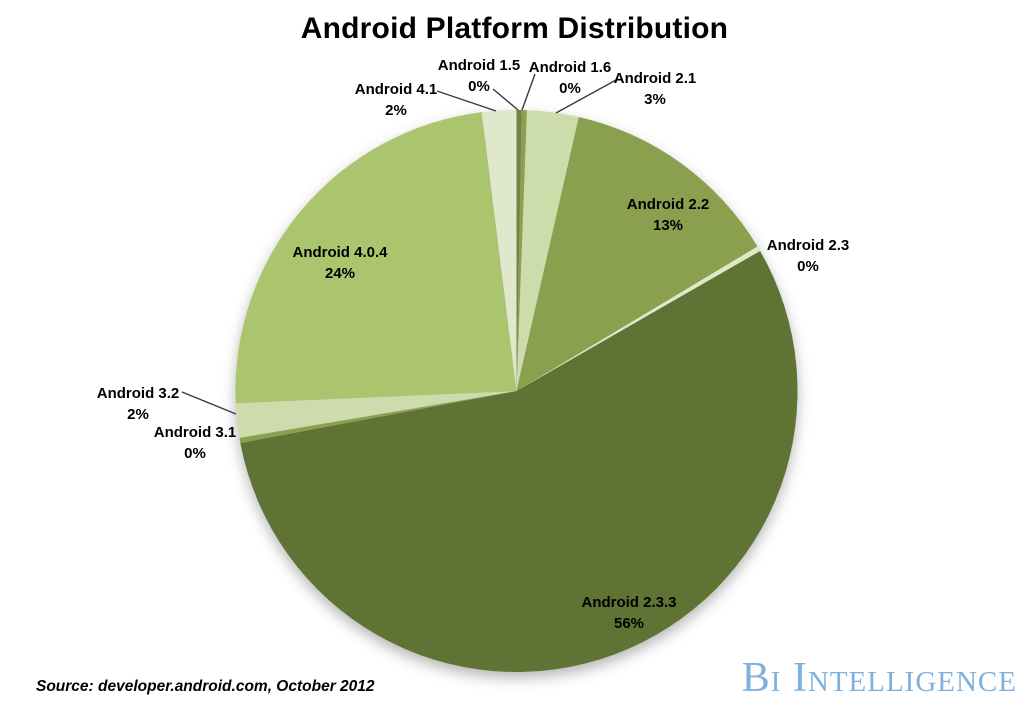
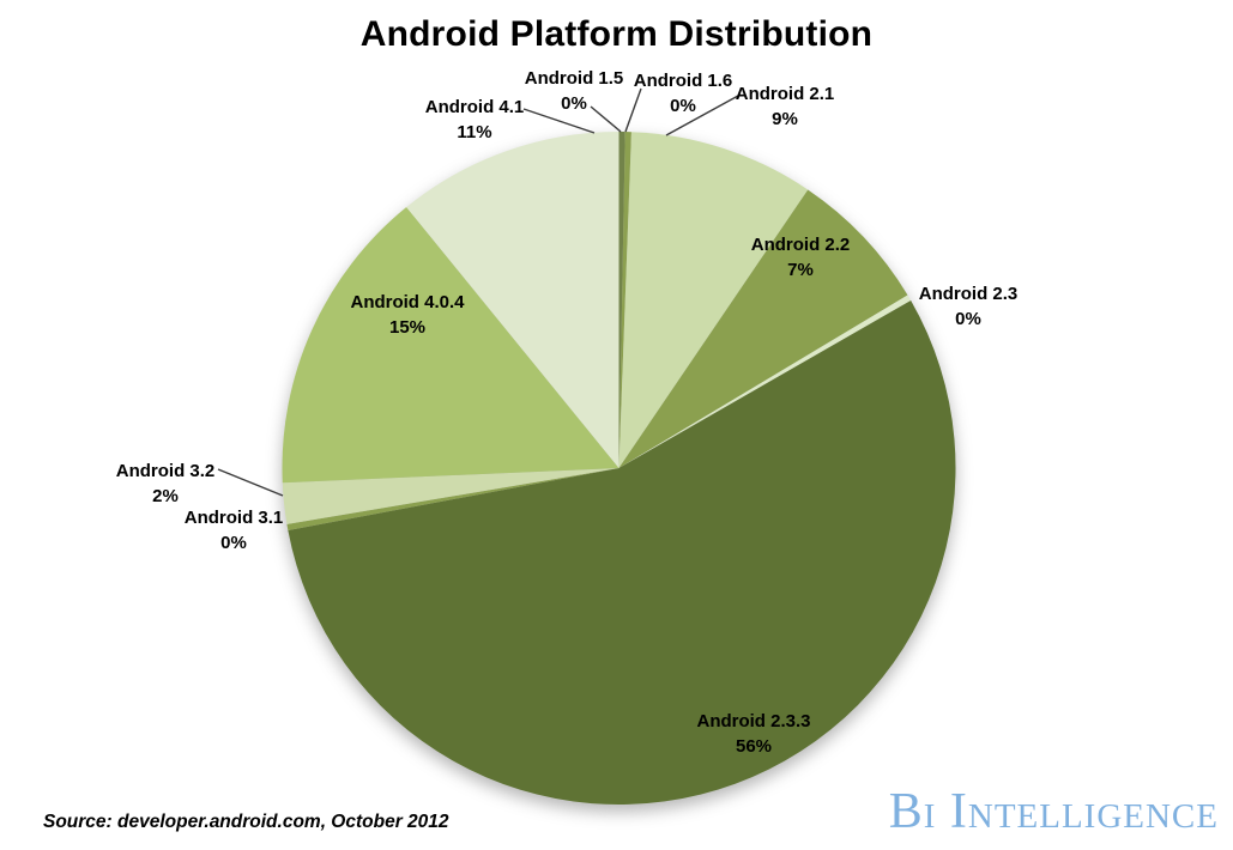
Android 2.1: 3% -> 9%
Android 2.2: 13% -> 7%
Android 4.0.4: 24% -> 15%
Android 4.1: 2% -> 11%
